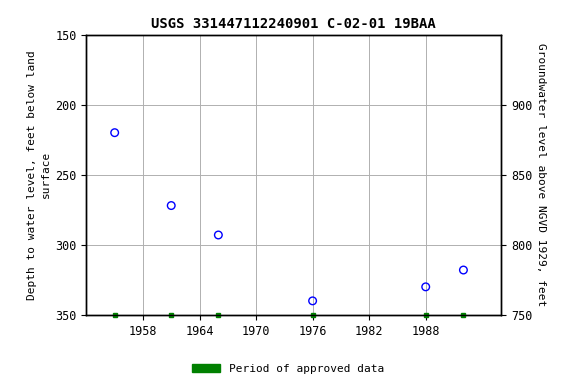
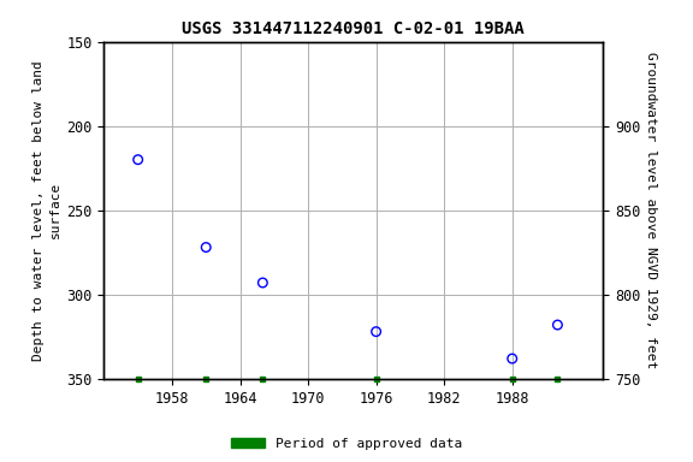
1976: 340 -> 322
1988: 330 -> 338
